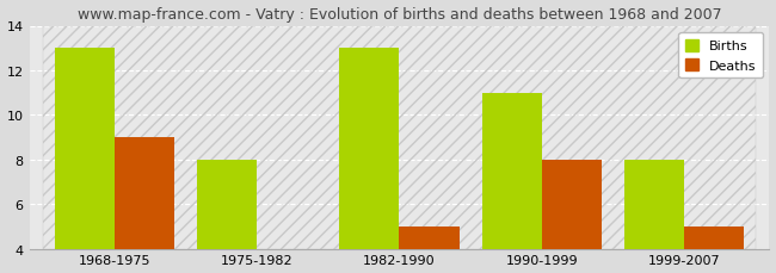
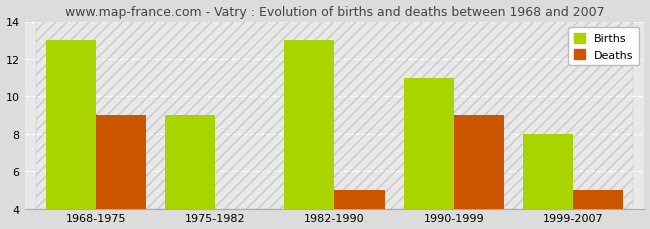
Births/1975-1982: 8 -> 9
Deaths/1990-1999: 8.0 -> 9.0
